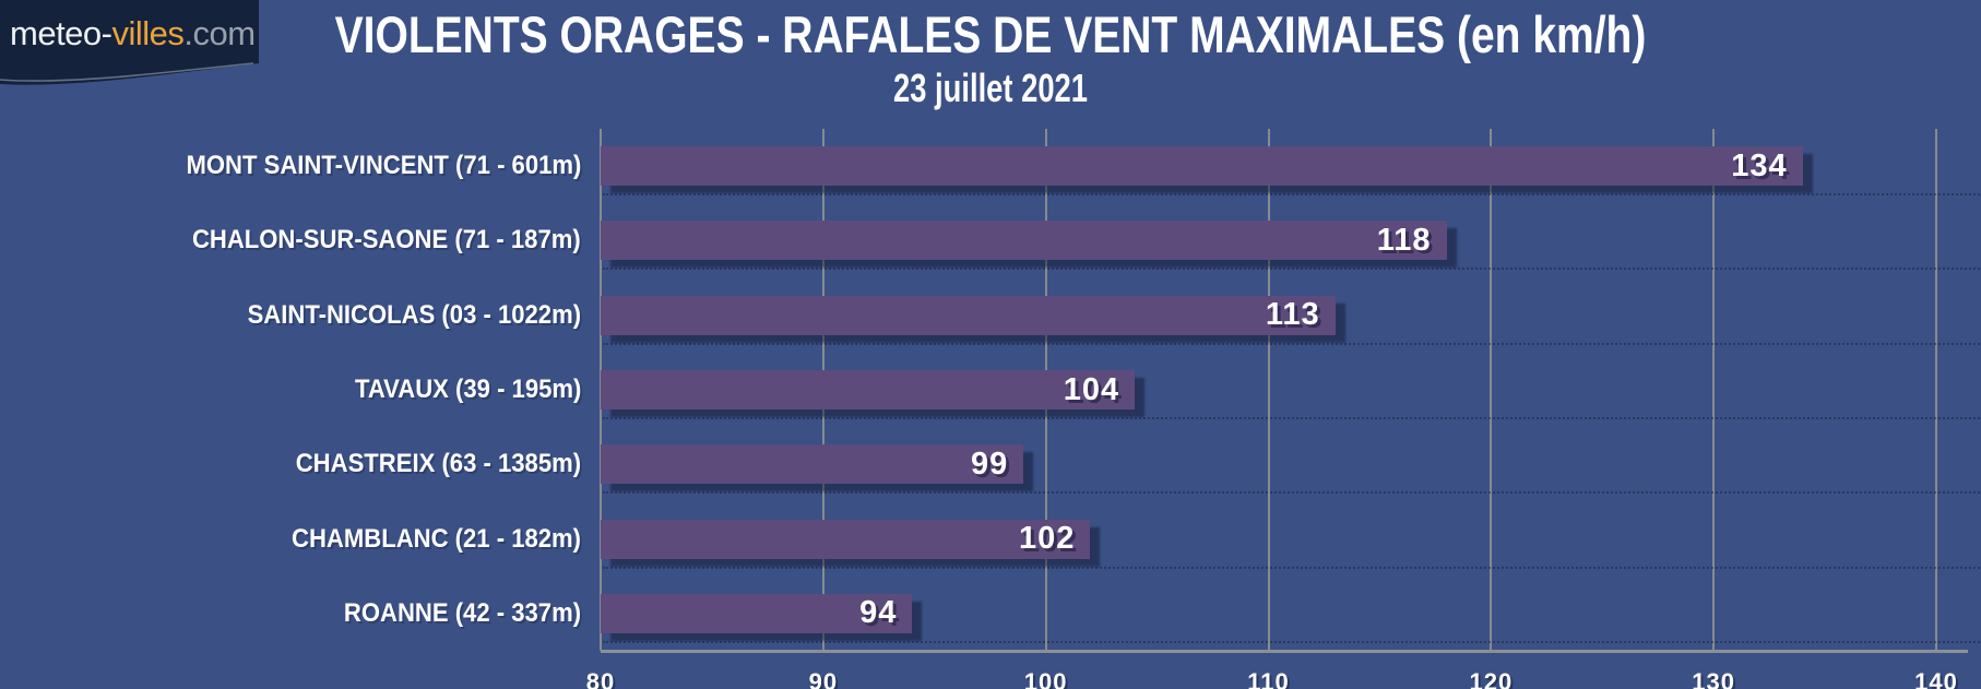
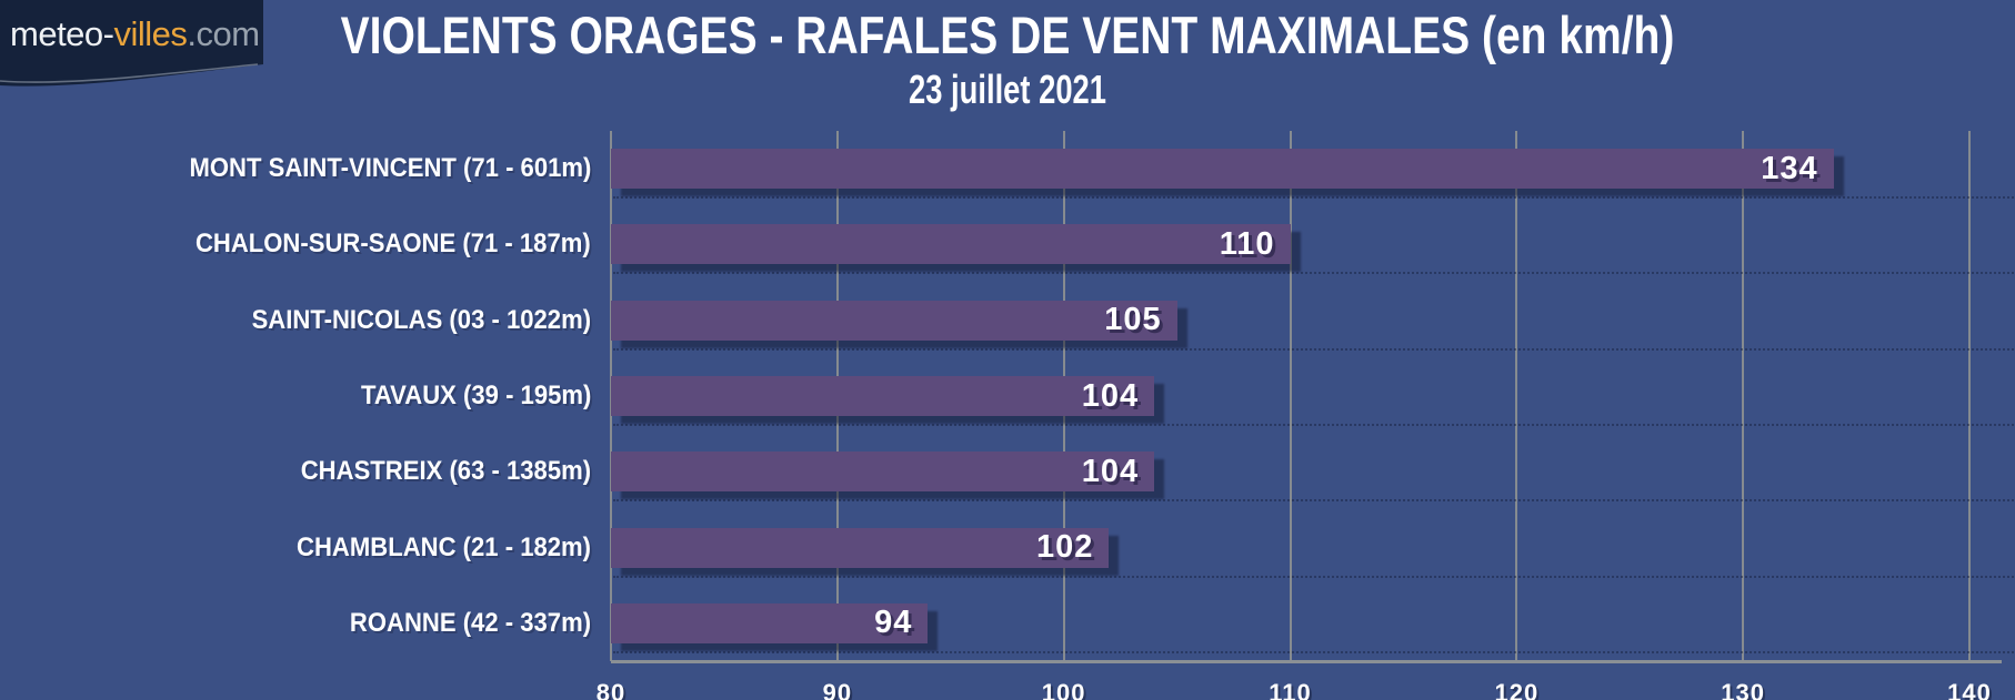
CHALON-SUR-SAONE (71 - 187m): 118 -> 110
SAINT-NICOLAS (03 - 1022m): 113 -> 105
CHASTREIX (63 - 1385m): 99 -> 104
